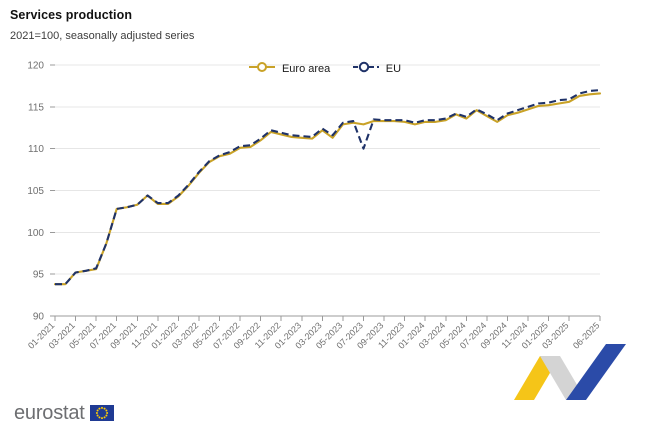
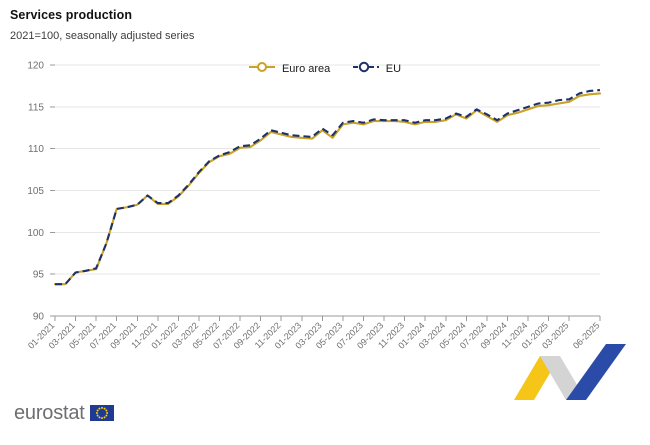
EU/07-2023: 110 -> 113
